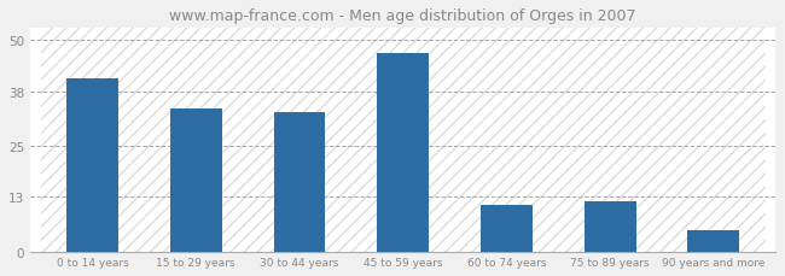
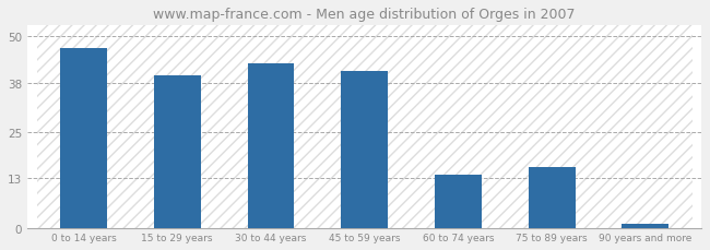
0 to 14 years: 41 -> 47
15 to 29 years: 34 -> 40
30 to 44 years: 33 -> 43
45 to 59 years: 47 -> 41
60 to 74 years: 11 -> 14
75 to 89 years: 12 -> 16
90 years and more: 5 -> 1
